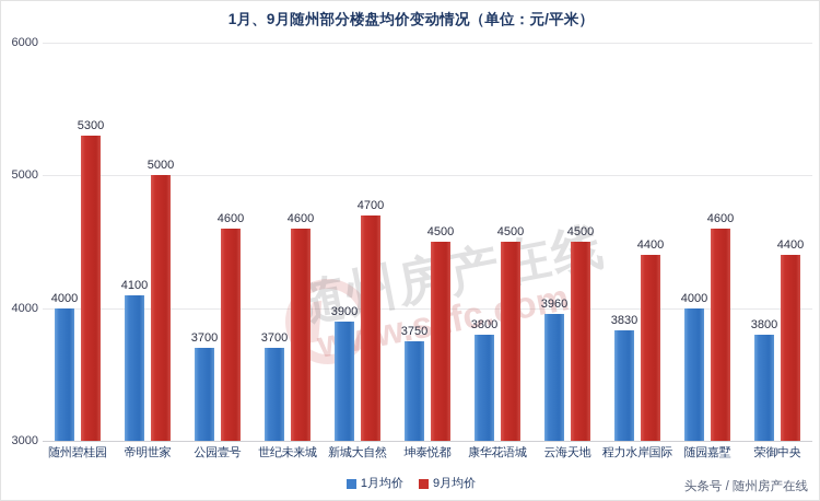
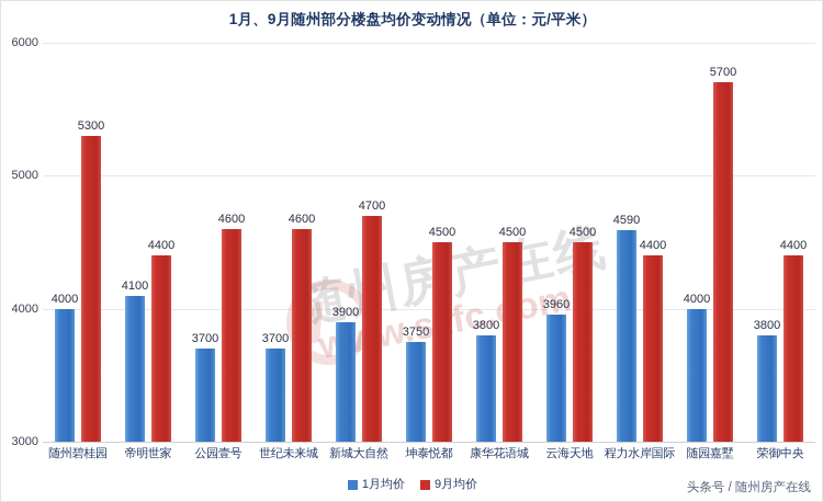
9月均价/帝明世家: 5000 -> 4400
1月均价/程力水岸国际: 3830 -> 4590
9月均价/随园嘉墅: 4600 -> 5700
